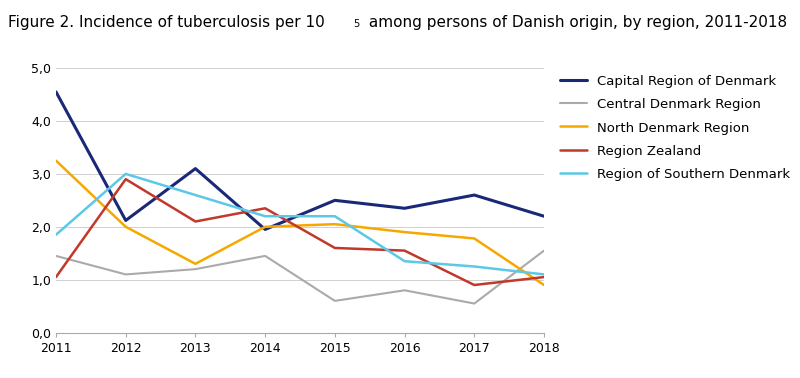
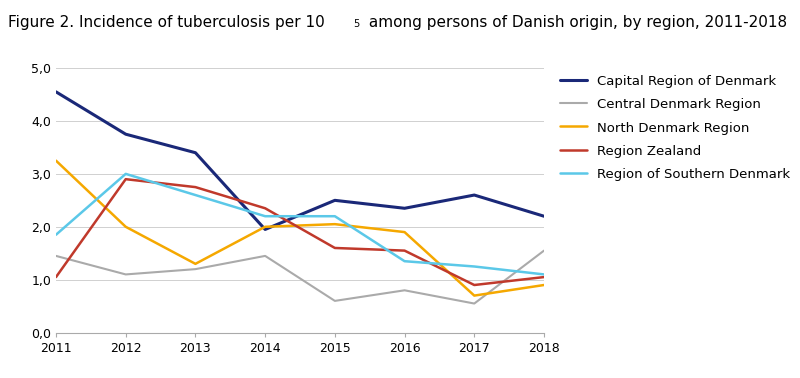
Capital Region of Denmark/2012: 2,12 -> 3,75
Capital Region of Denmark/2013: 3,10 -> 3,40
Region Zealand/2013: 2,10 -> 2,75
North Denmark Region/2017: 1,78 -> 0,70
